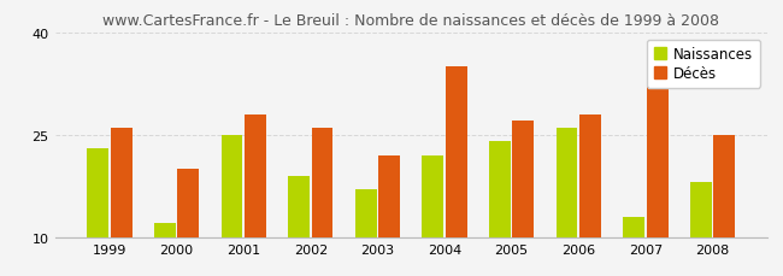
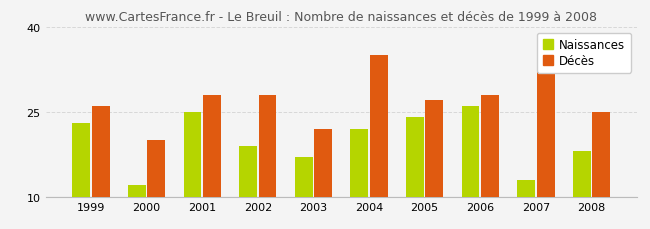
Décès/2002: 26 -> 28
